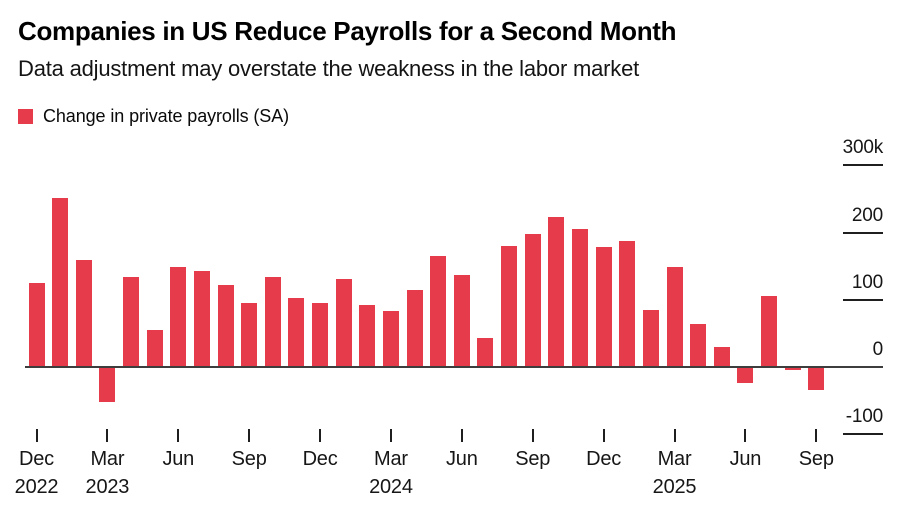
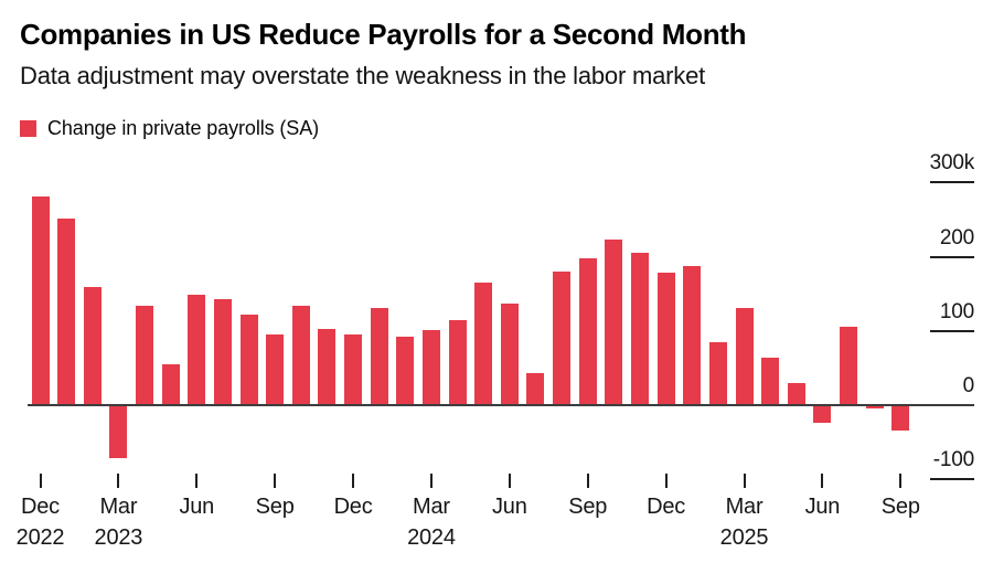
Dec 2022: 120k -> 280k
Mar 2023: -50k -> -70k
Mar 2024: 80k -> 100k
Mar 2025: 150k -> 130k
